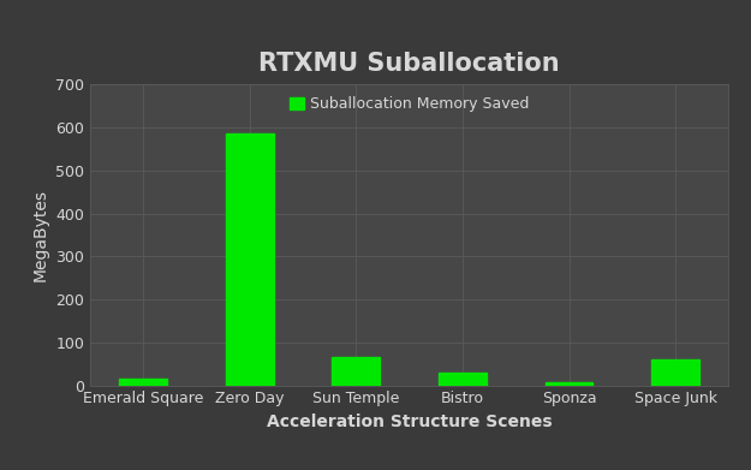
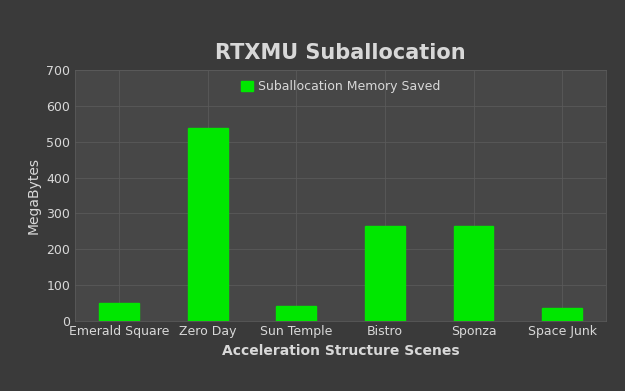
Emerald Square: 15 -> 50
Zero Day: 585 -> 540
Sun Temple: 65 -> 40
Bistro: 30 -> 265
Sponza: 8 -> 265
Space Junk: 60 -> 35
